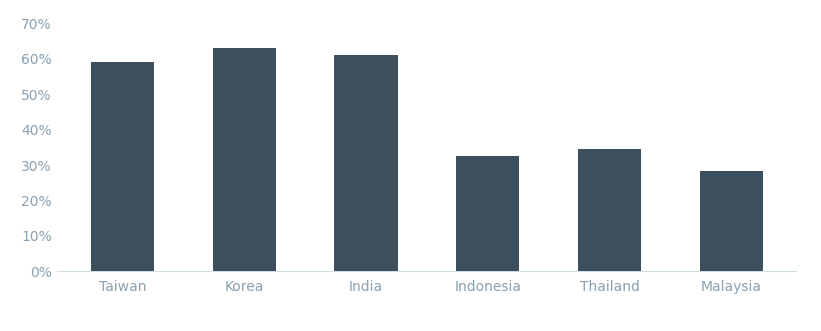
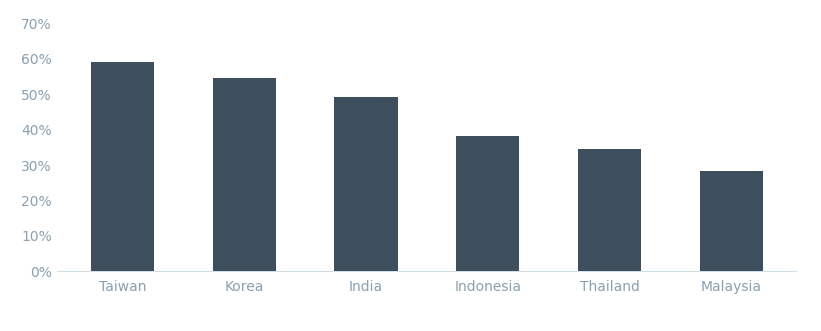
Korea: 63.0% -> 54.5%
India: 61.0% -> 49.2%
Indonesia: 32.5% -> 38.2%
